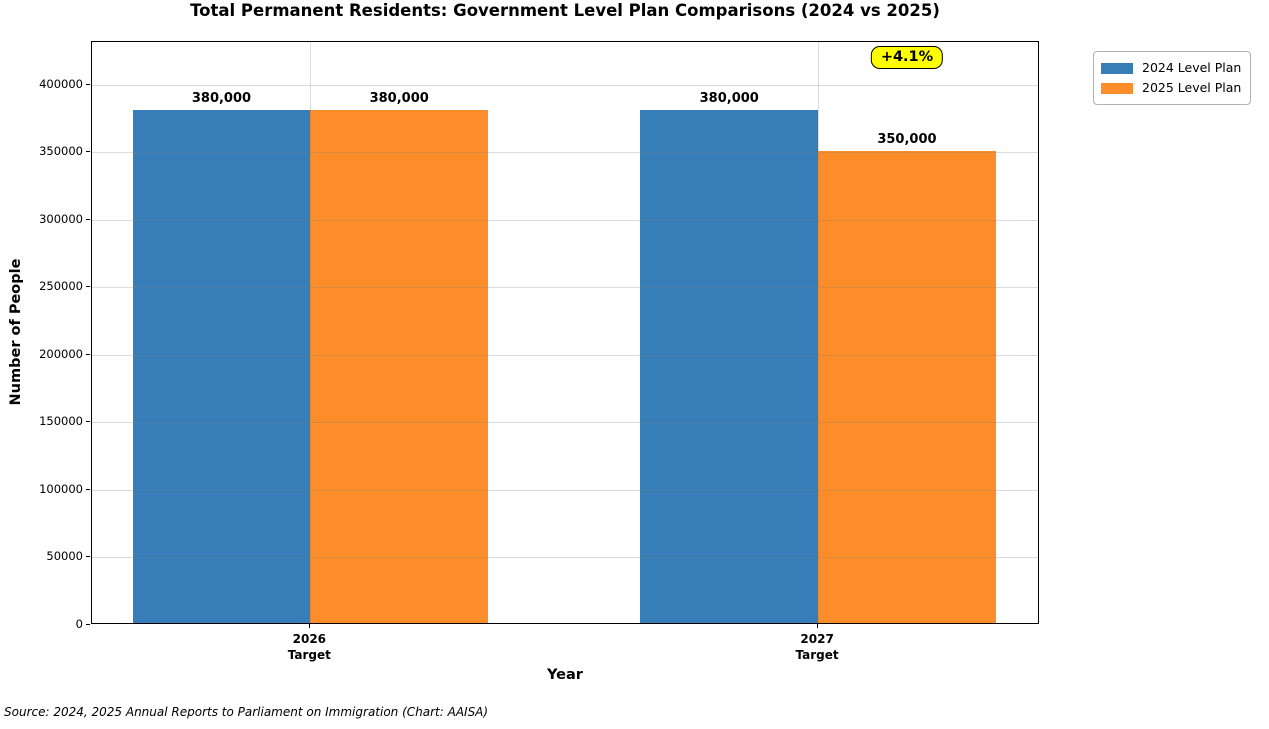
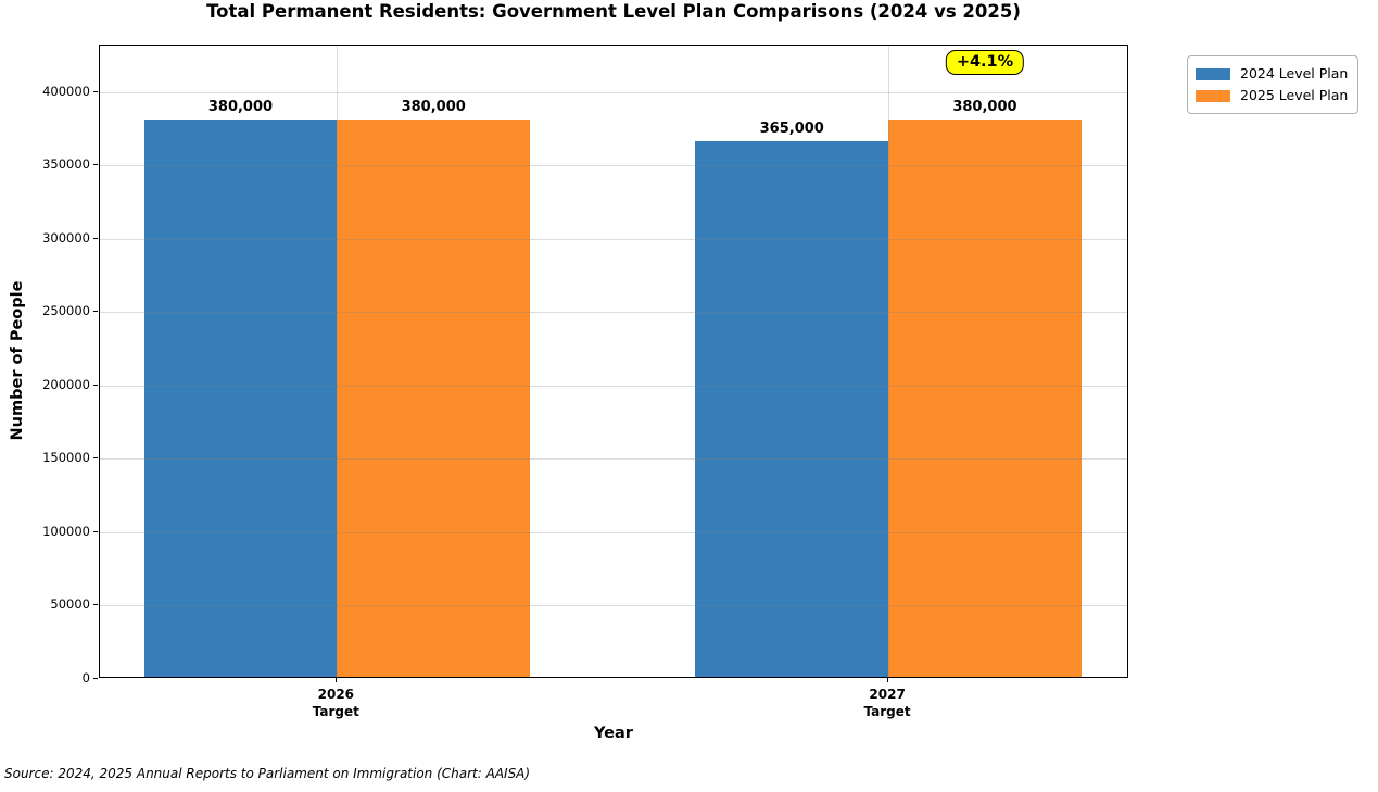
2024 Level Plan/2027 Target: 380,000 -> 365,000
2025 Level Plan/2027 Target: 350,000 -> 380,000
